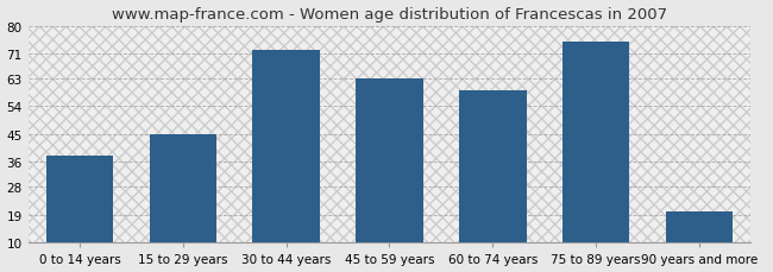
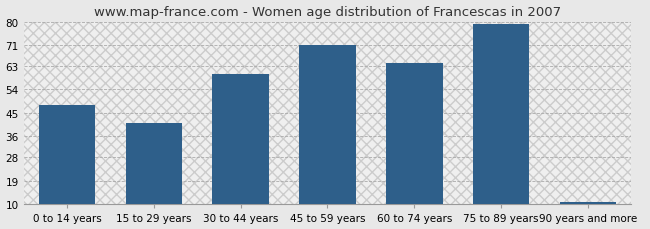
0 to 14 years: 38 -> 48
15 to 29 years: 45 -> 41
30 to 44 years: 72 -> 60
45 to 59 years: 63 -> 71
60 to 74 years: 59 -> 64
75 to 89 years: 75 -> 79
90 years and more: 20 -> 11
